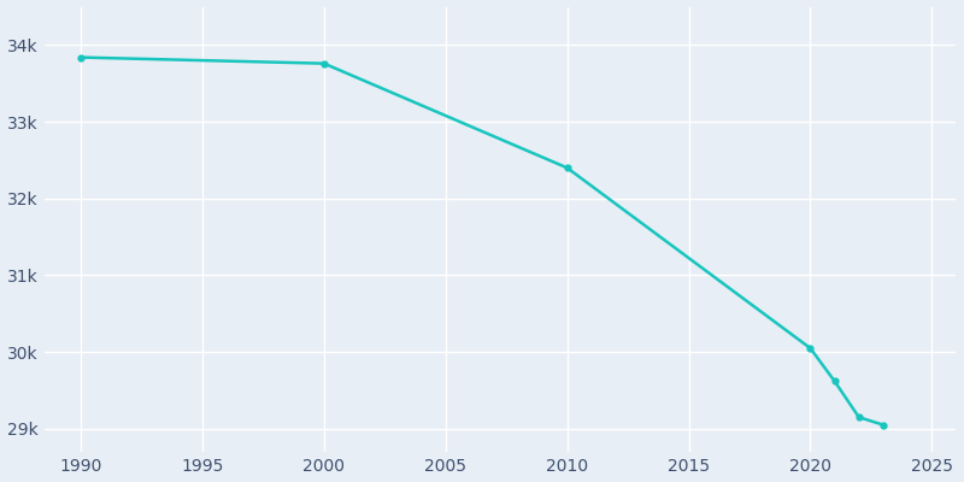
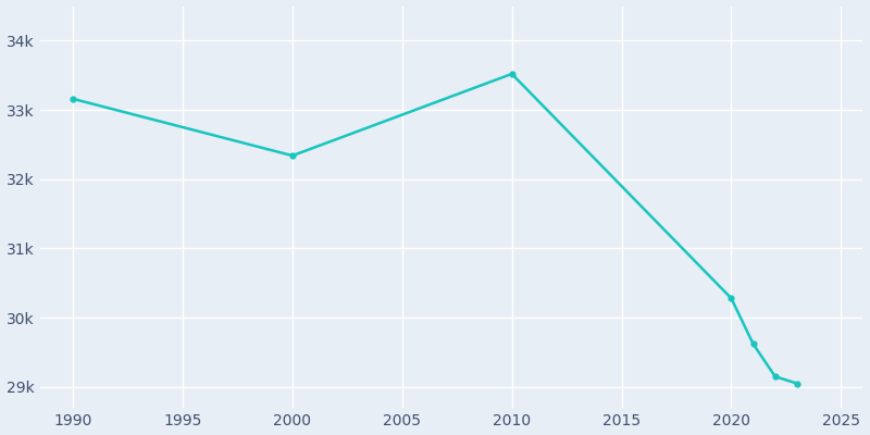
1990: 33.84k -> 33.16k
2000: 33.76k -> 32.34k
2010: 32.40k -> 33.52k
2020: 30.05k -> 30.28k
